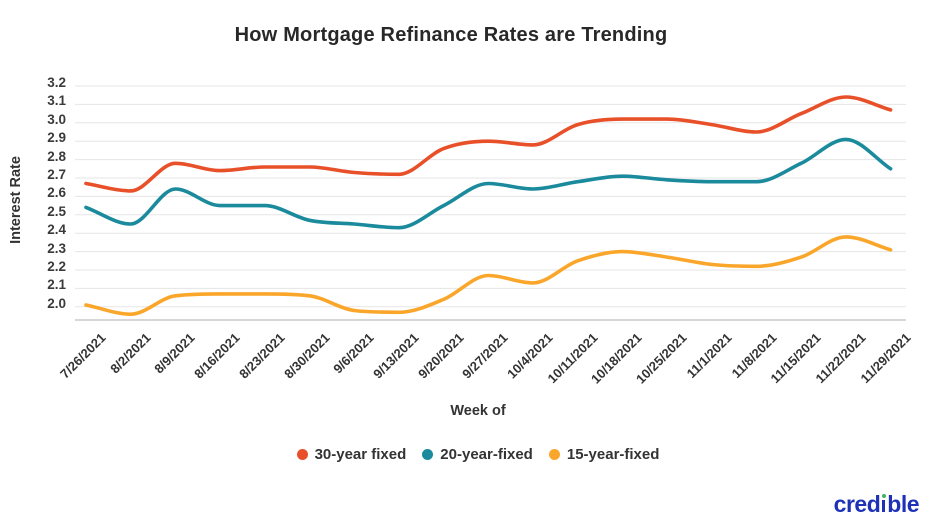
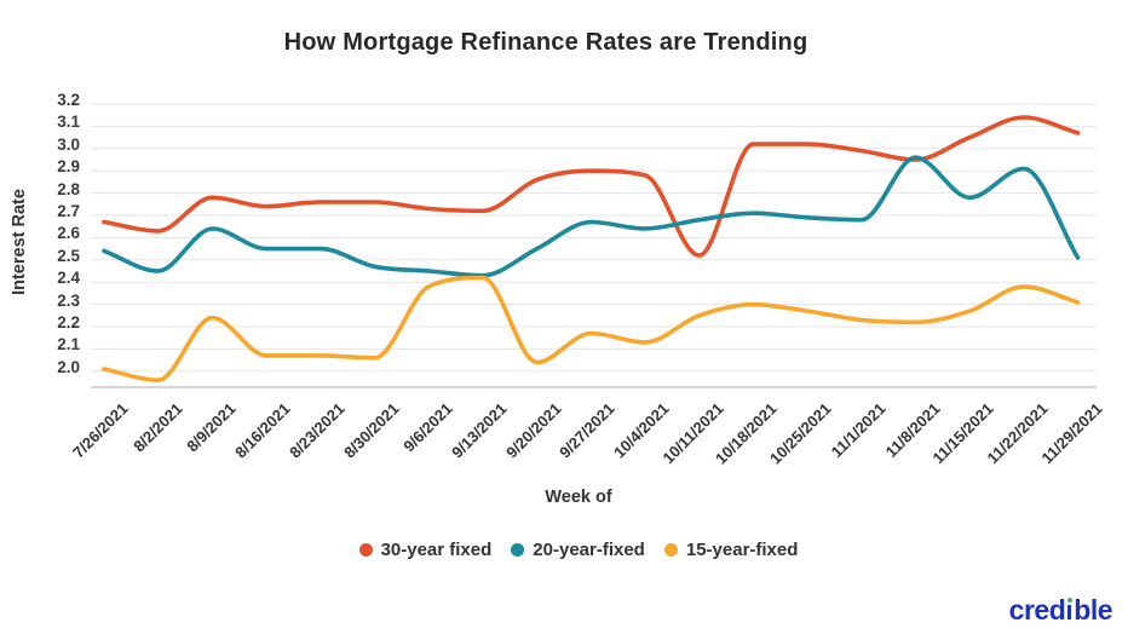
15-year-fixed/8/9/2021: 2.06 -> 2.24
15-year-fixed/9/6/2021: 1.98 -> 2.38
15-year-fixed/9/13/2021: 1.97 -> 2.42
30-year fixed/10/11/2021: 2.99 -> 2.52
20-year-fixed/11/8/2021: 2.68 -> 2.96
20-year-fixed/11/29/2021: 2.75 -> 2.51
